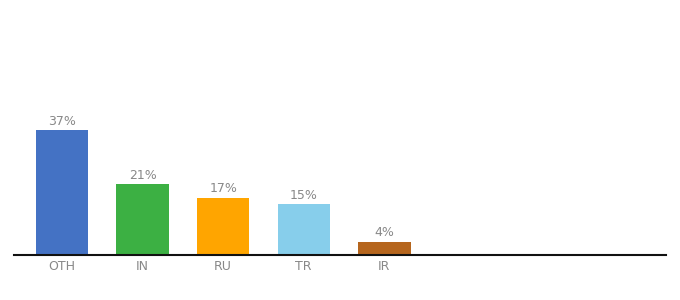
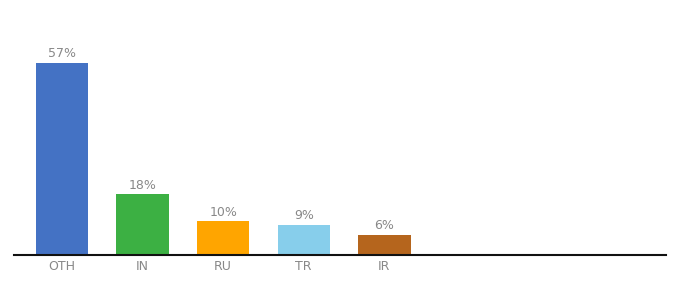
OTH: 37% -> 57%
IN: 21% -> 18%
RU: 17% -> 10%
TR: 15% -> 9%
IR: 4% -> 6%
